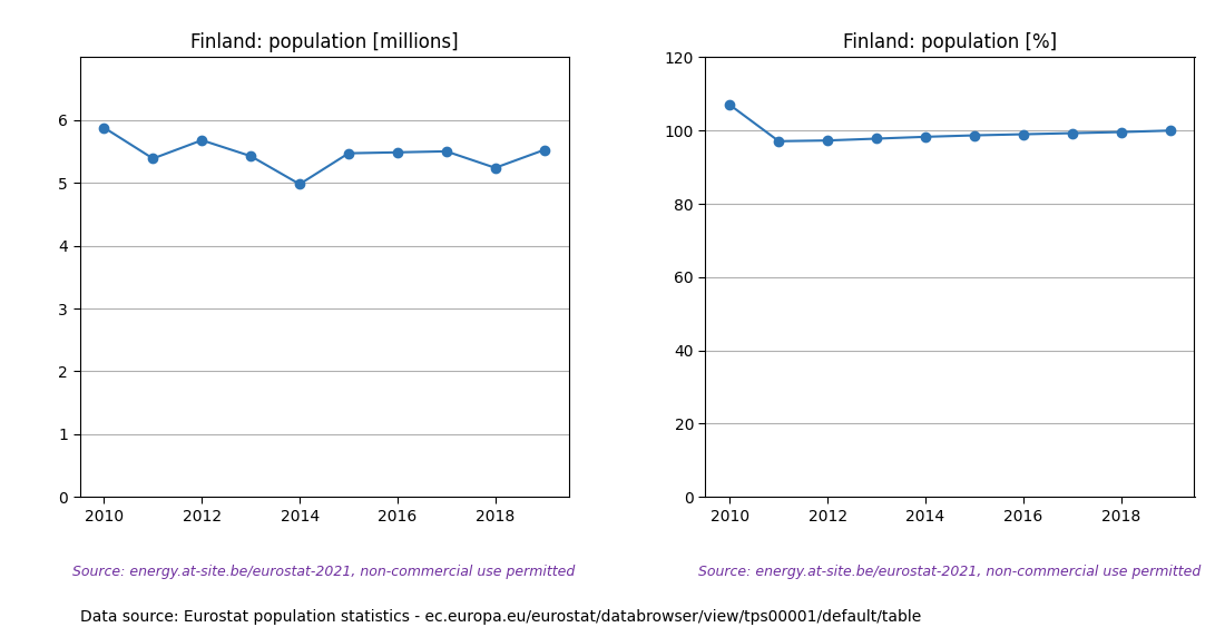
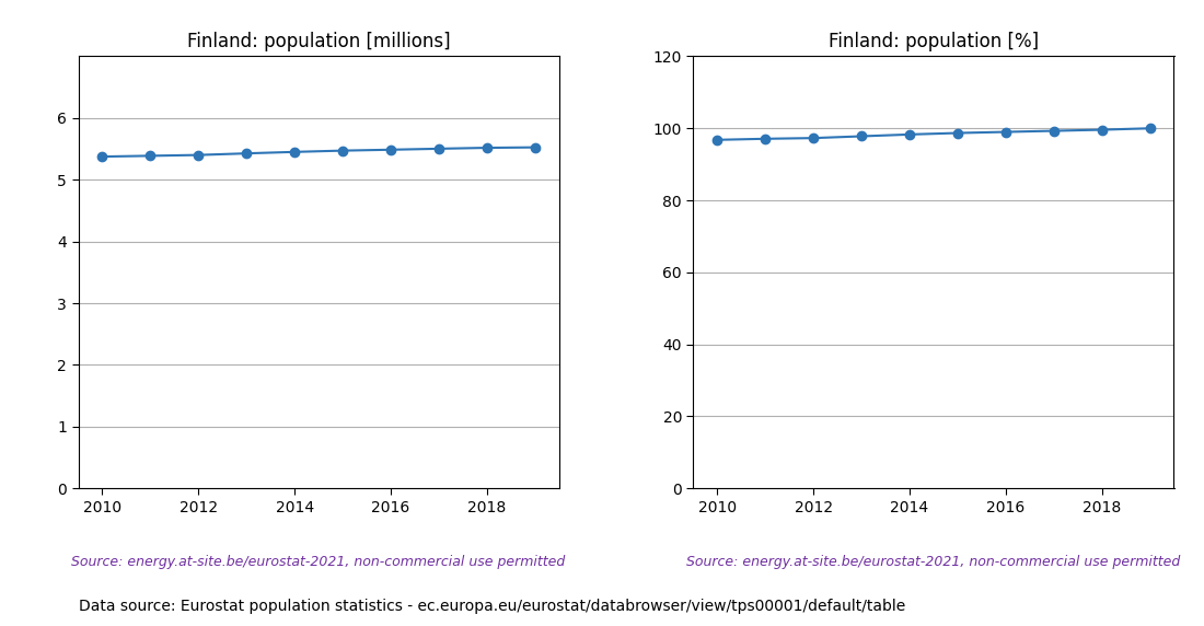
Finland: population [millions]/2010: 5.88 -> 5.38
Finland: population [millions]/2012: 5.68 -> 5.40
Finland: population [millions]/2014: 4.98 -> 5.45
Finland: population [millions]/2018: 5.24 -> 5.52
Finland: population [%]/2010: 107.0 -> 96.8
